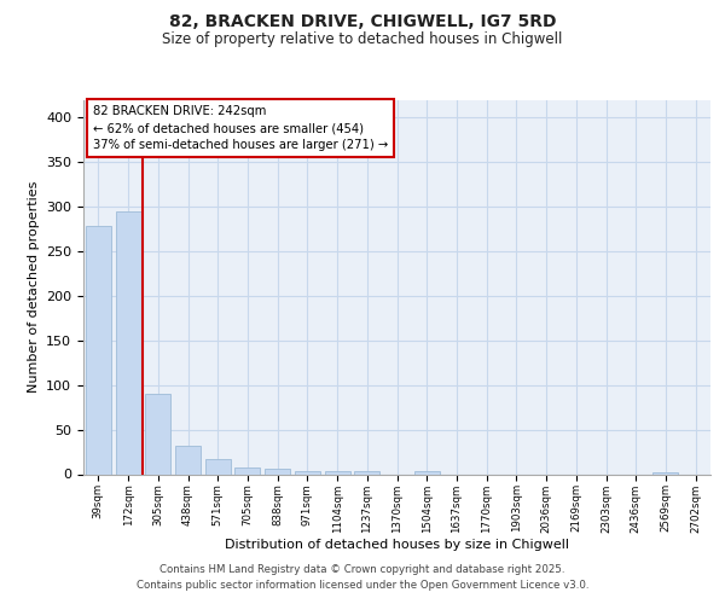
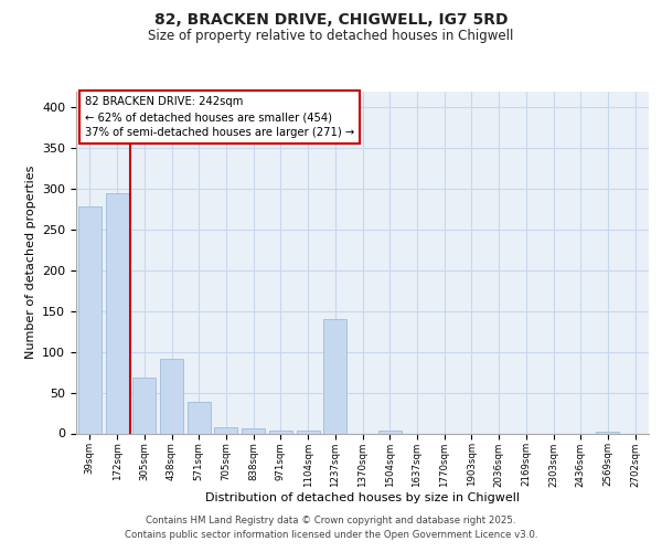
305sqm: 90 -> 68
438sqm: 32 -> 92
571sqm: 17 -> 38
1237sqm: 3 -> 140
